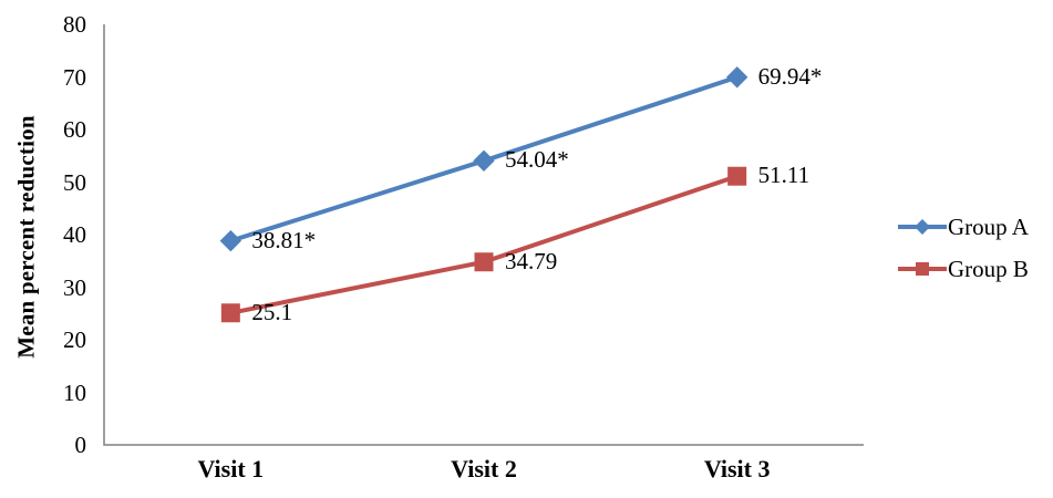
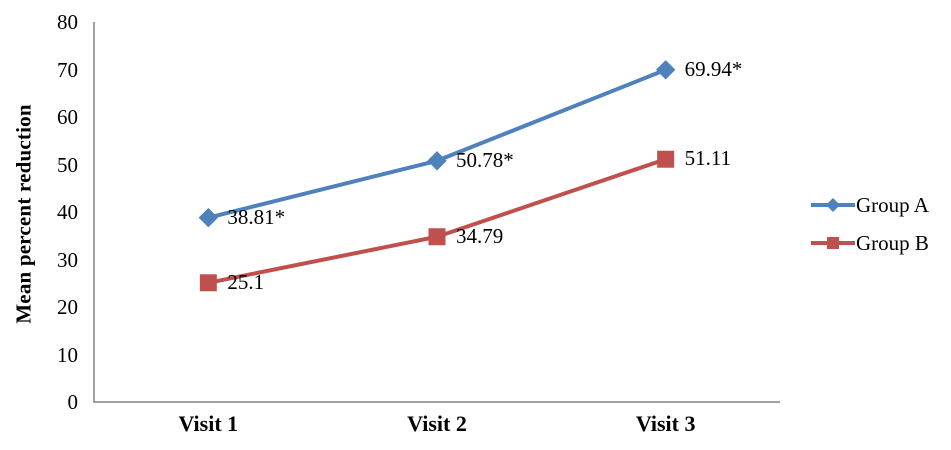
Group A/Visit 2: 54.04 -> 50.78
